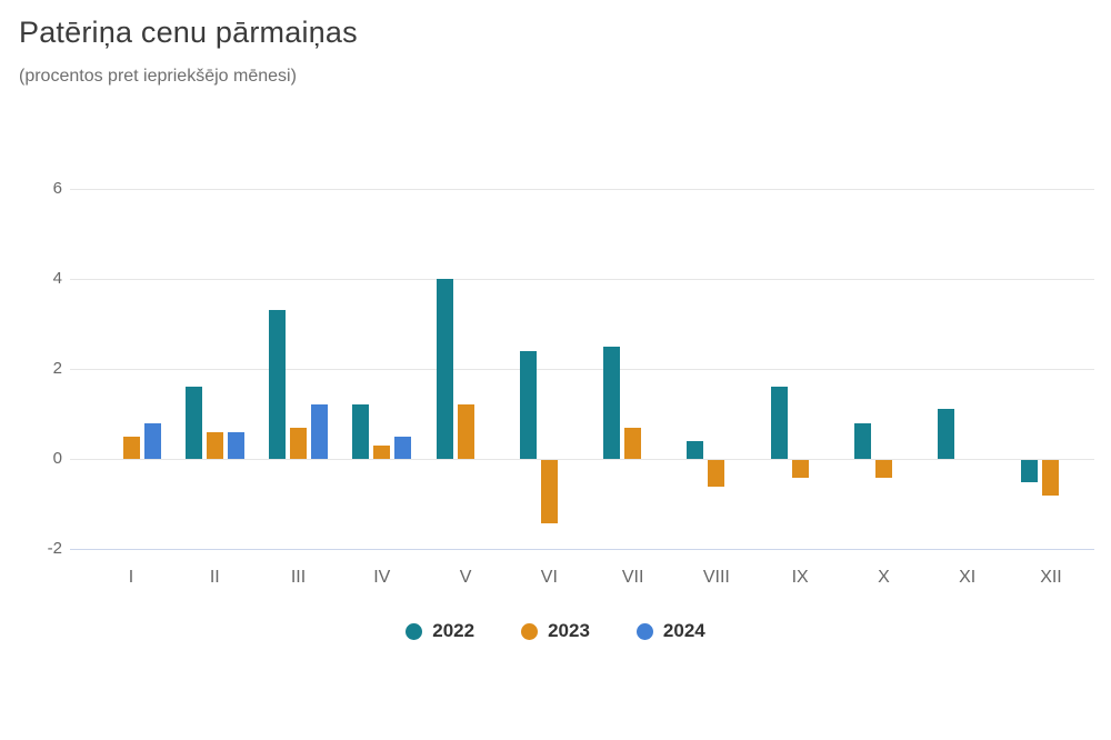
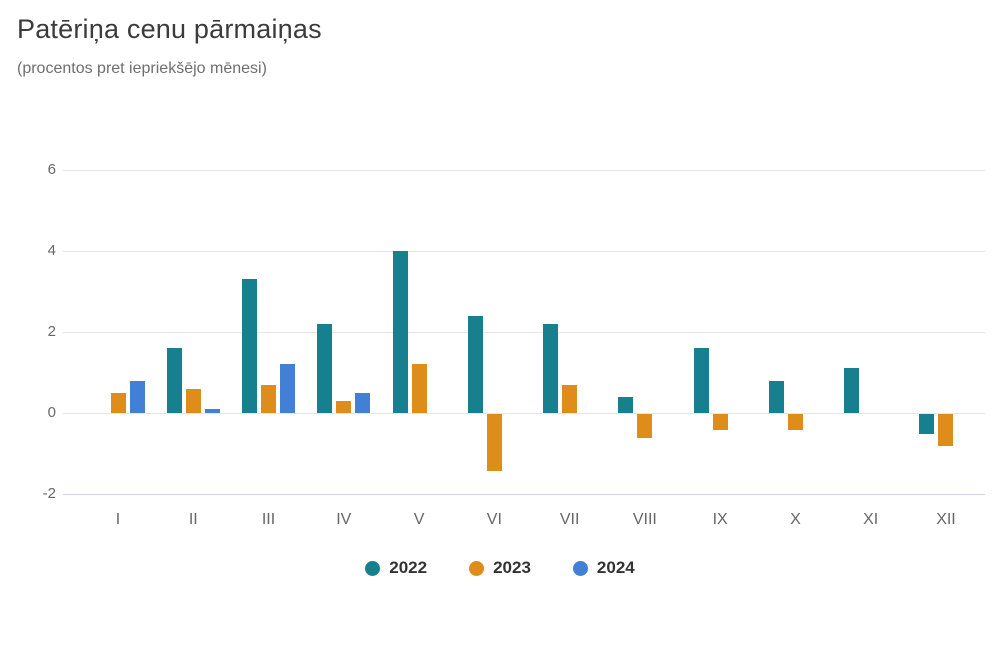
2024/II: 0.6 -> 0.1
2022/IV: 1.2 -> 2.2
2022/VII: 2.5 -> 2.2
